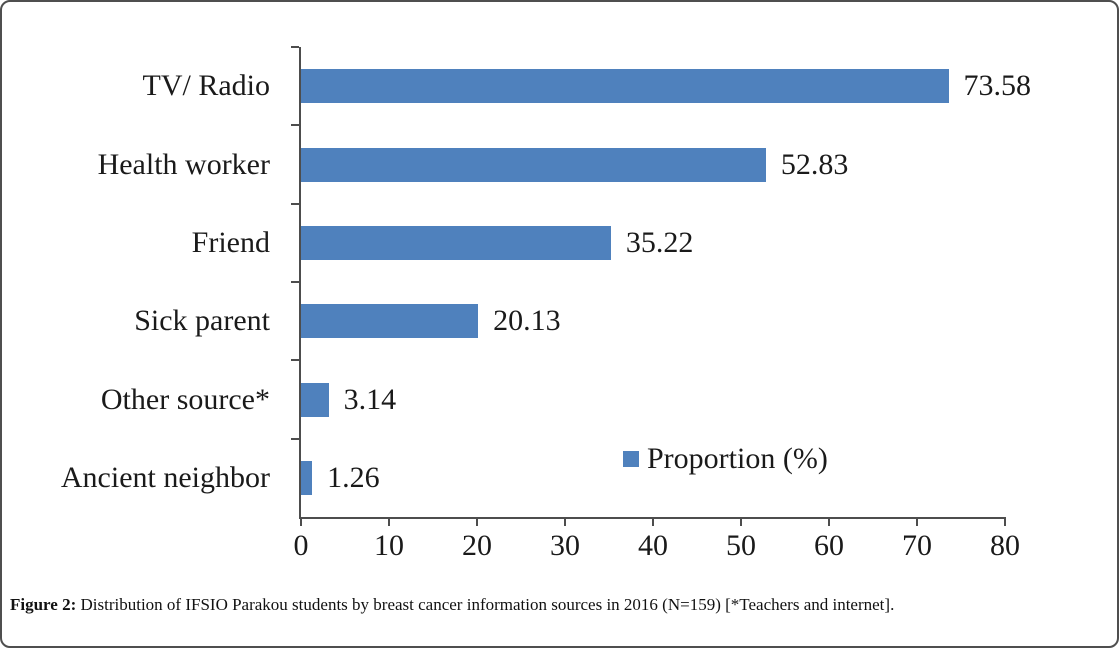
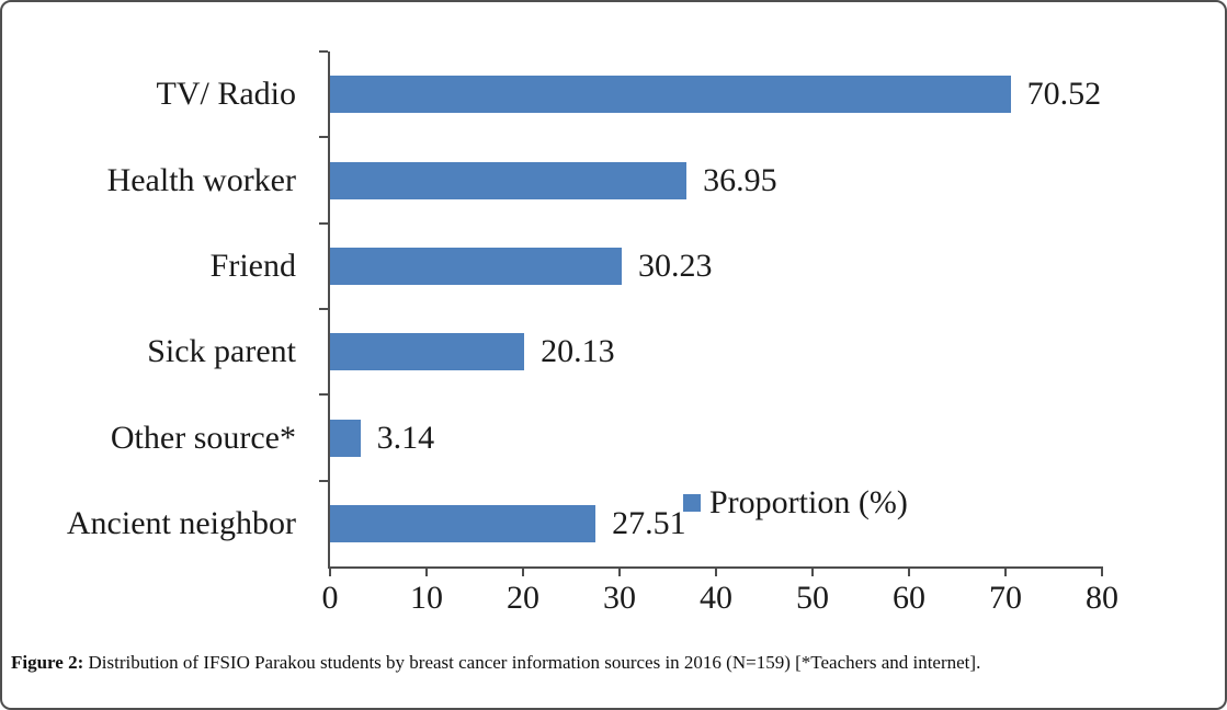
TV/ Radio: 73.58 -> 70.52
Health worker: 52.83 -> 36.95
Friend: 35.22 -> 30.23
Ancient neighbor: 1.26 -> 27.51
